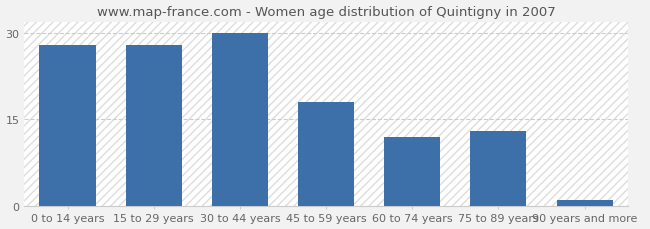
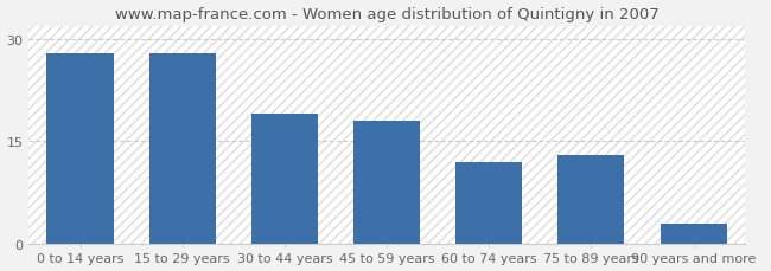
30 to 44 years: 30 -> 19
90 years and more: 1 -> 3
